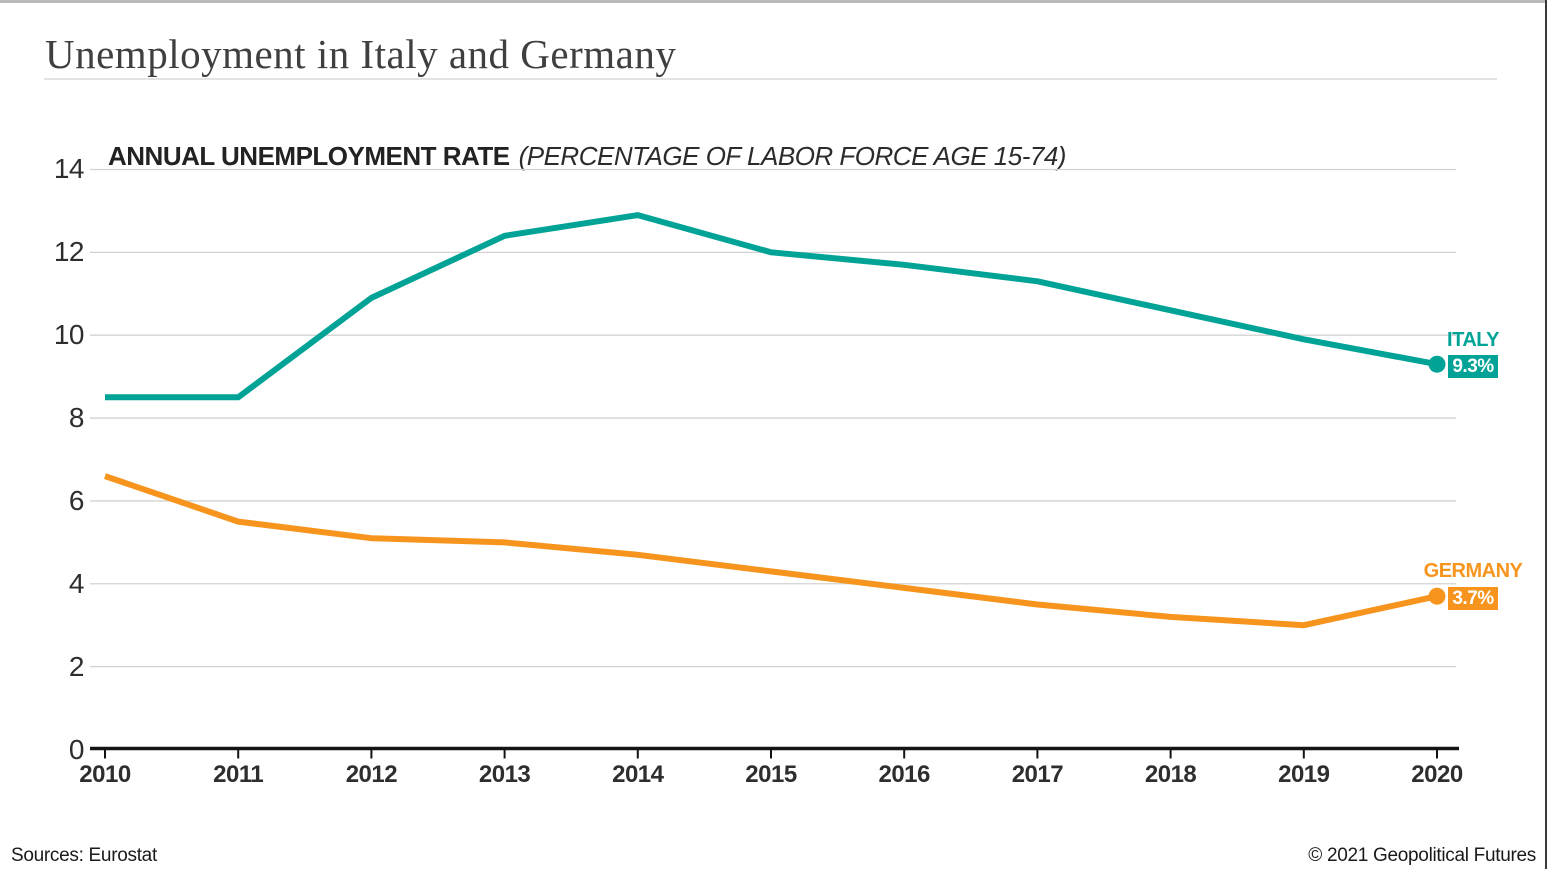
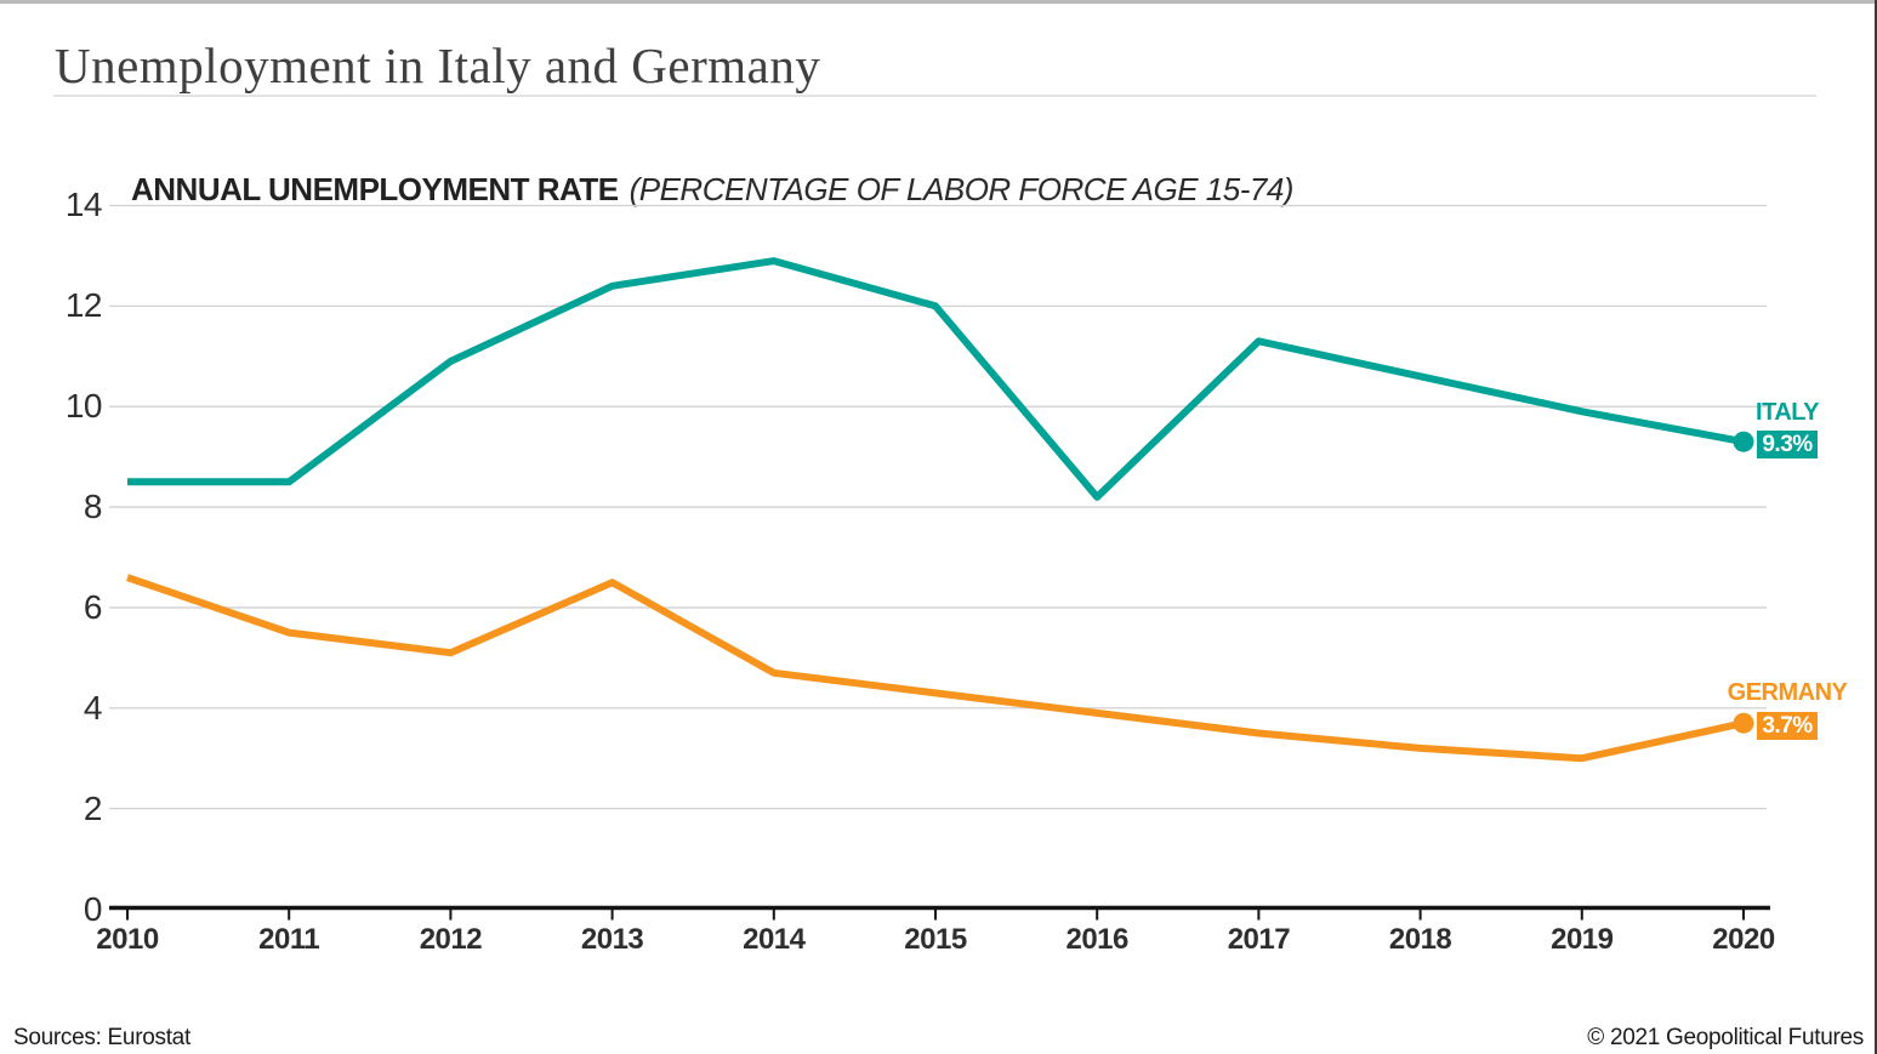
GERMANY/2013: 5.0 -> 6.5
ITALY/2016: 11.7 -> 8.2
